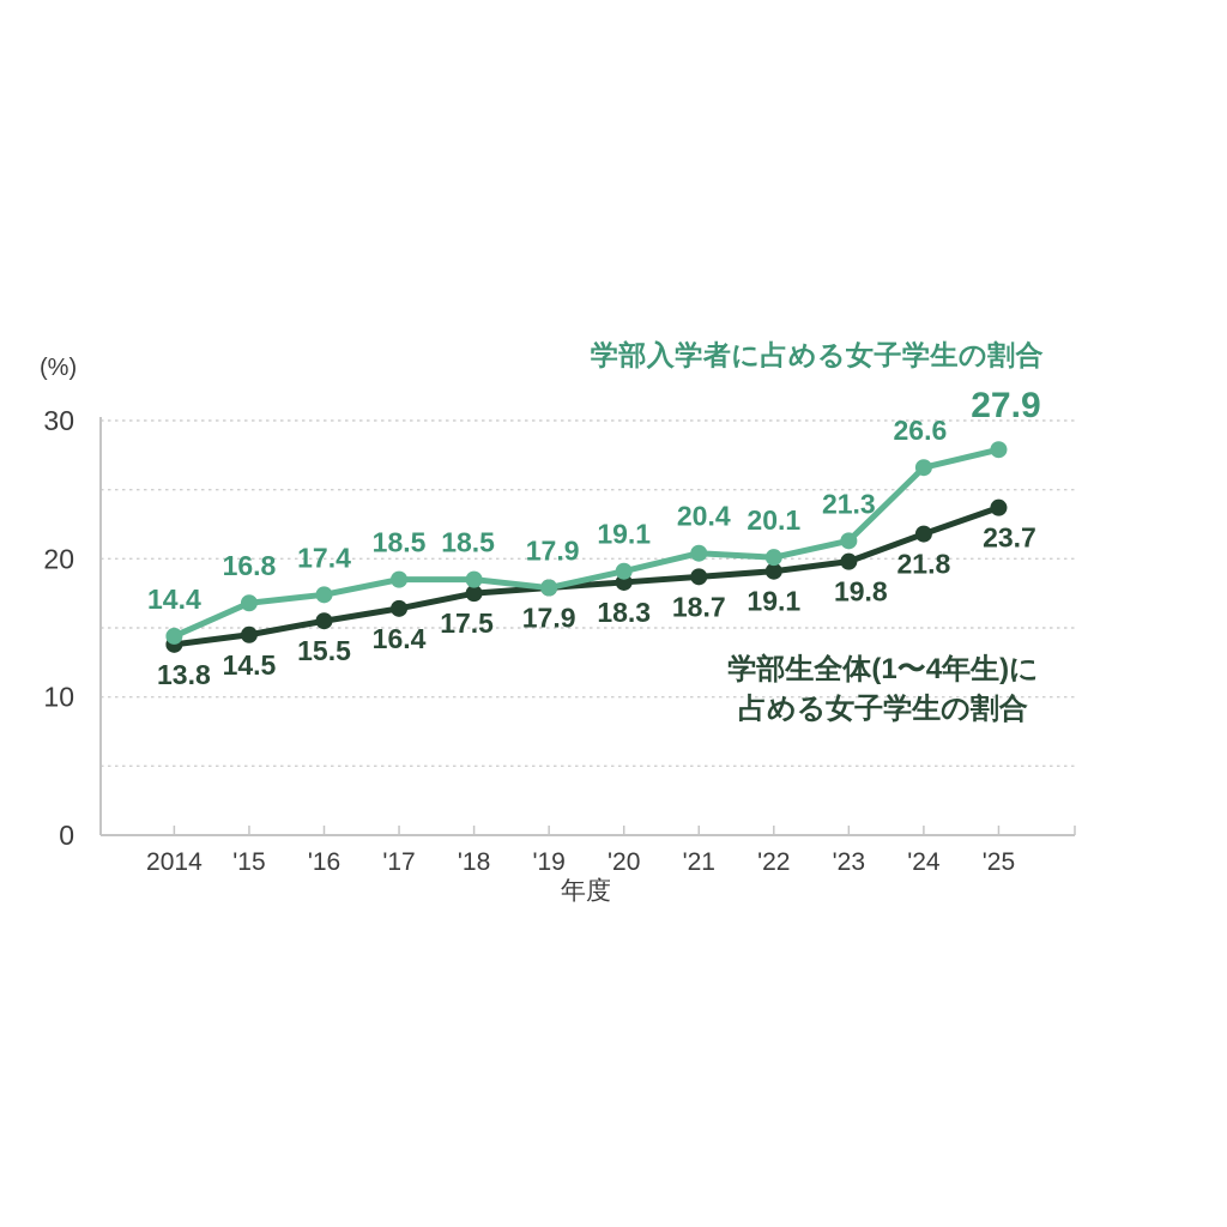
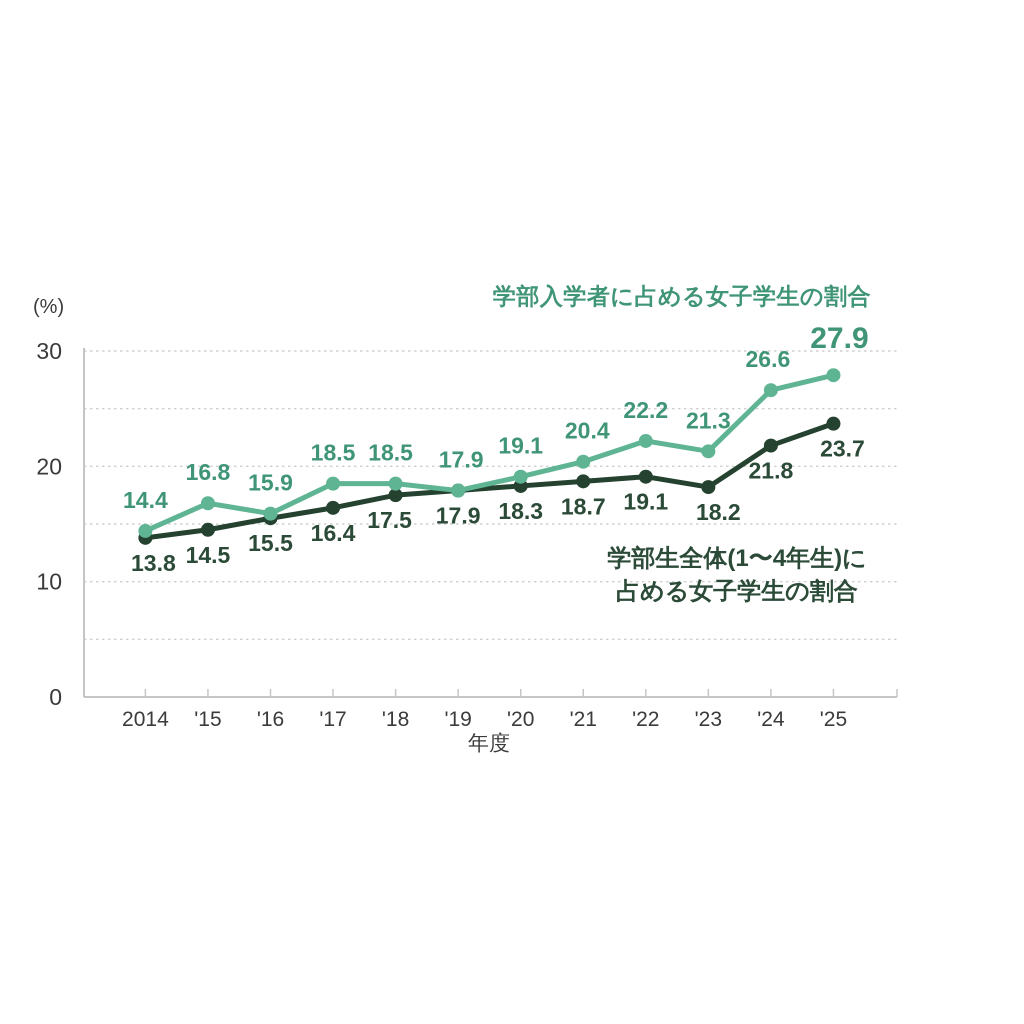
学部入学者に占める女子学生の割合/'16: 17.4 -> 15.9
学部入学者に占める女子学生の割合/'22: 20.1 -> 22.2
学部生全体(1〜4年生)に占める女子学生の割合/'23: 19.8 -> 18.2
